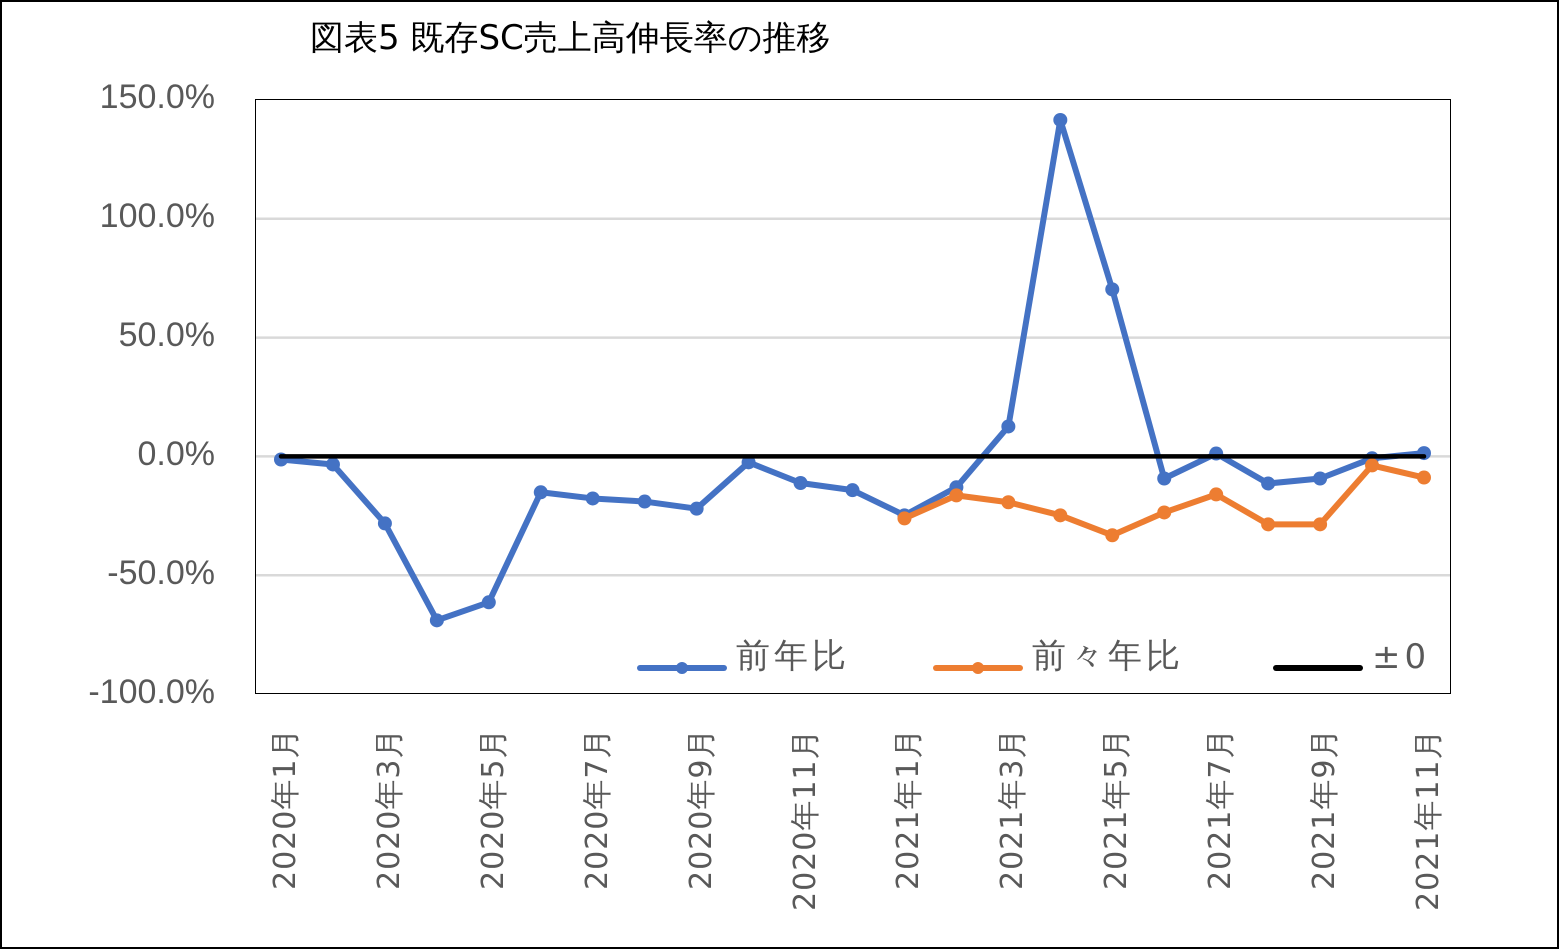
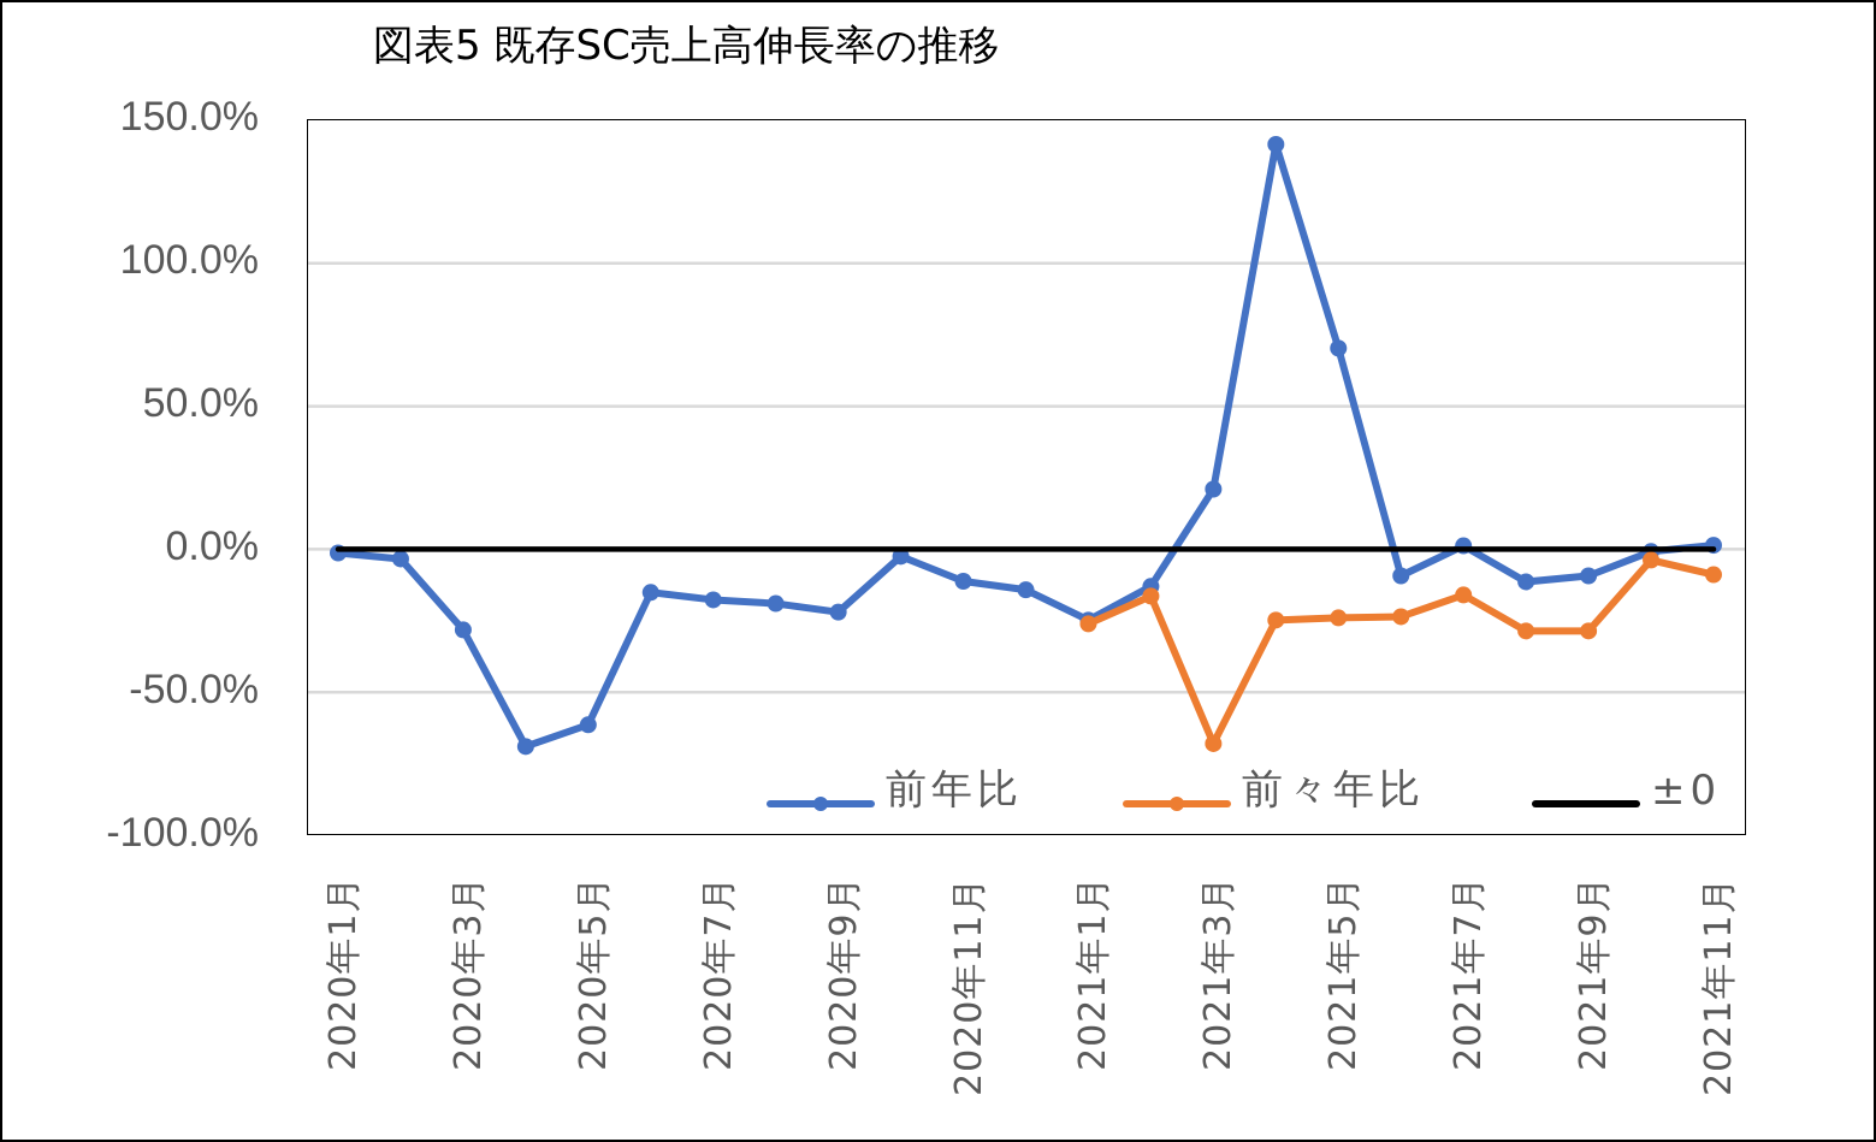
前年比/2021年3月: 13% -> 21%
前々年比/2021年3月: -19% -> -68%
前々年比/2021年5月: -33% -> -24%
